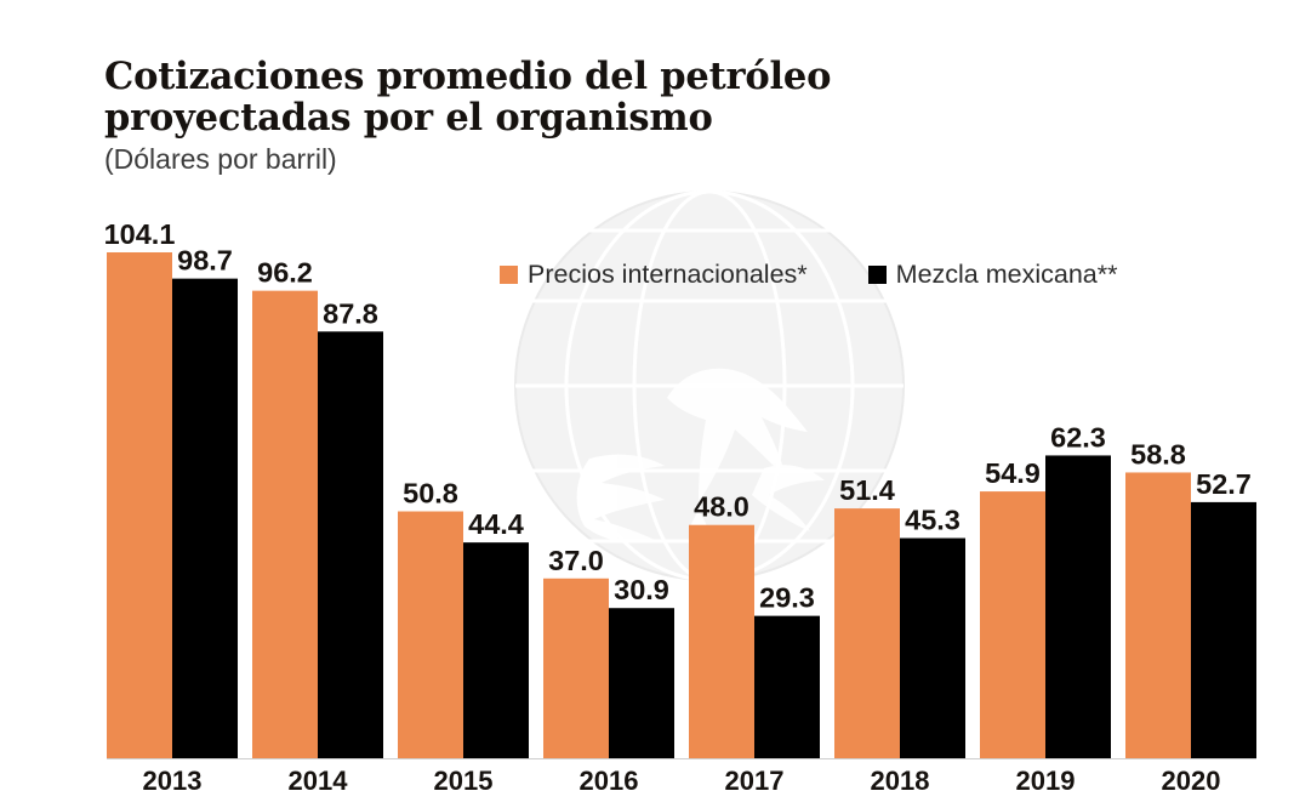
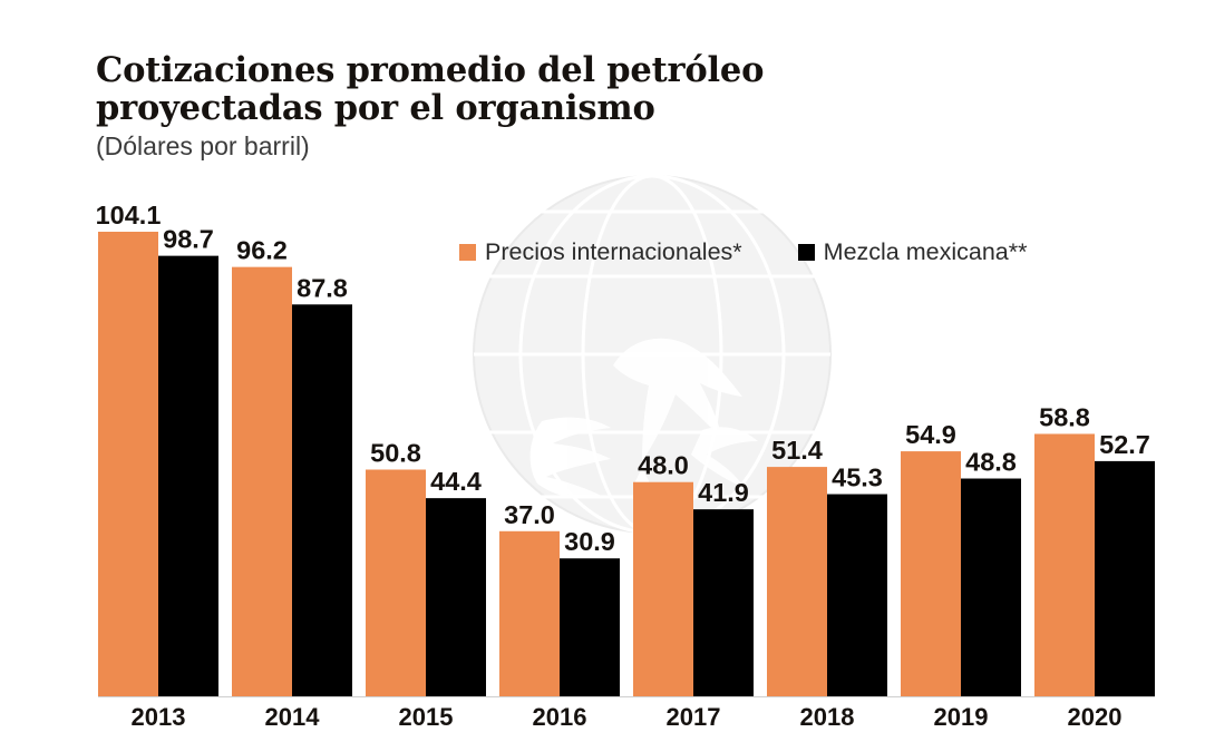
Mezcla mexicana**/2017: 29.3 -> 41.9
Mezcla mexicana**/2019: 62.3 -> 48.8
